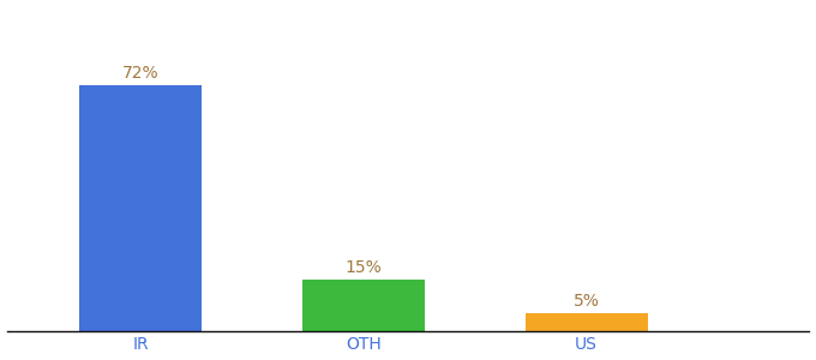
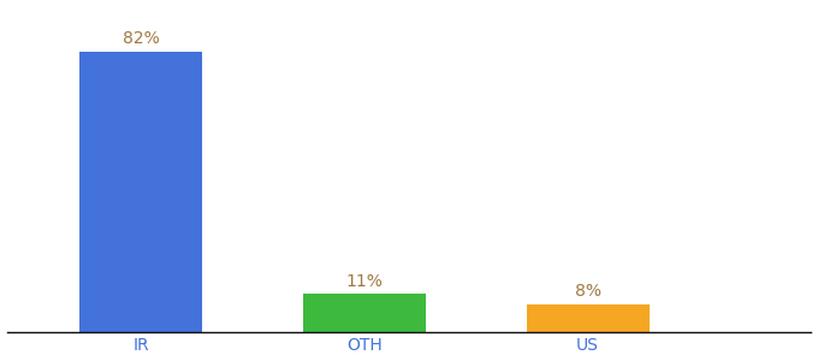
IR: 72% -> 82%
OTH: 15% -> 11%
US: 5% -> 8%
